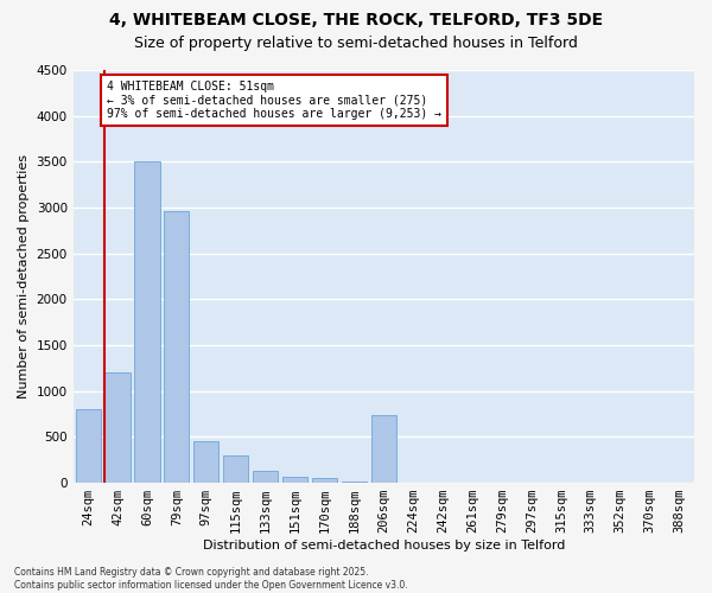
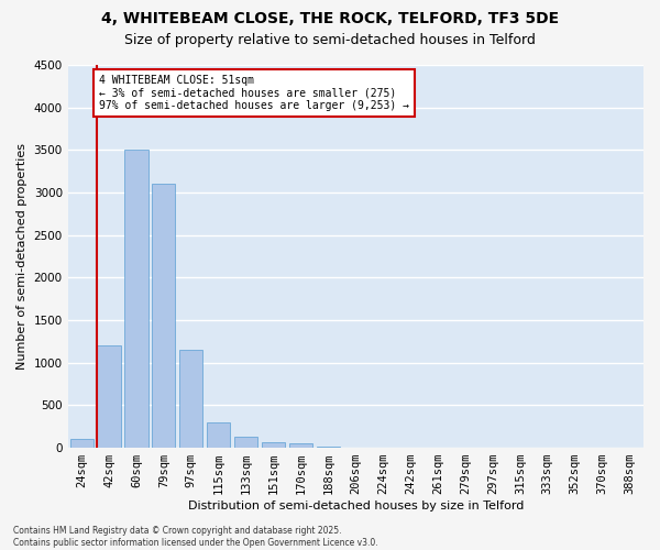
24sqm: 800 -> 100
79sqm: 2960 -> 3100
97sqm: 460 -> 1150
206sqm: 740 -> 0
